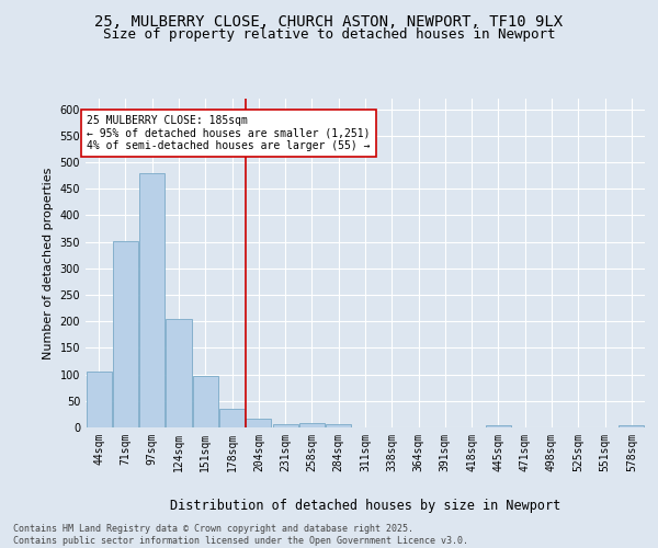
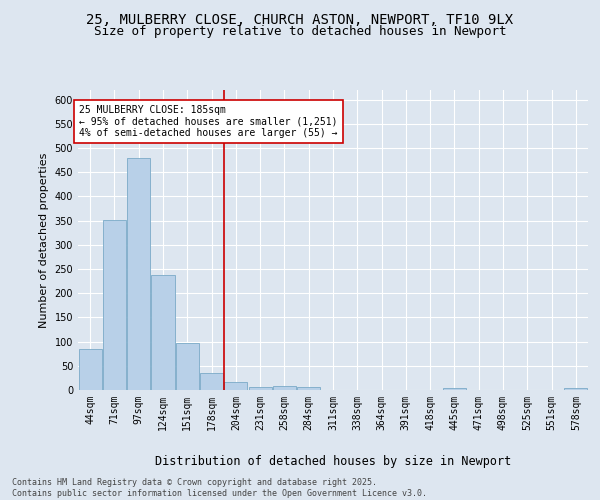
44sqm: 105 -> 85
124sqm: 205 -> 237
